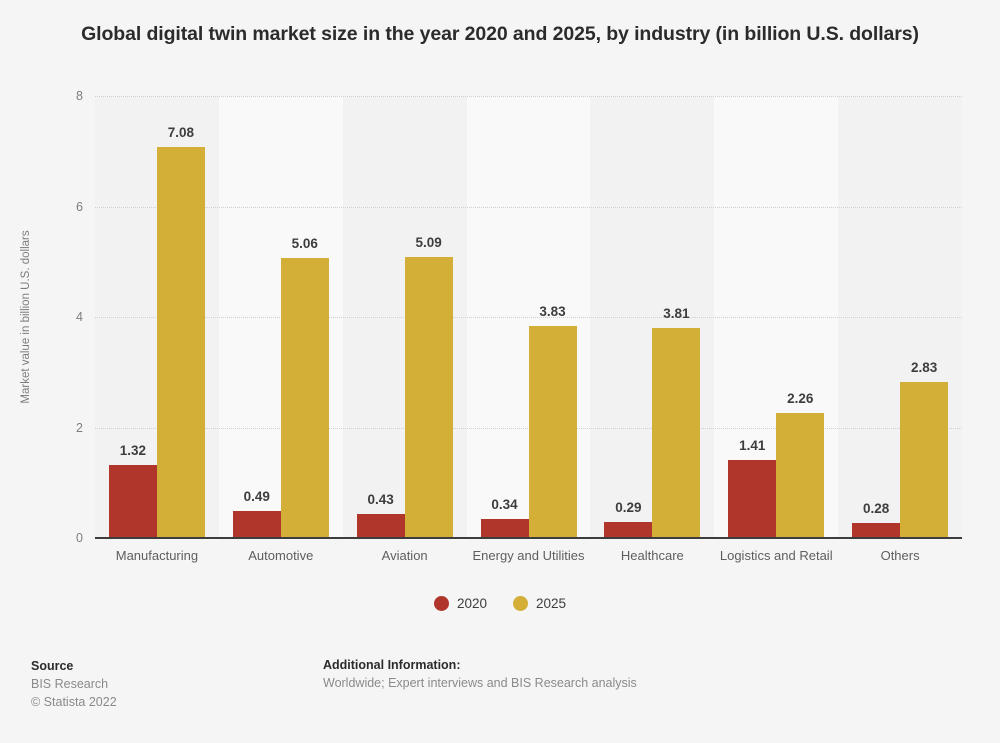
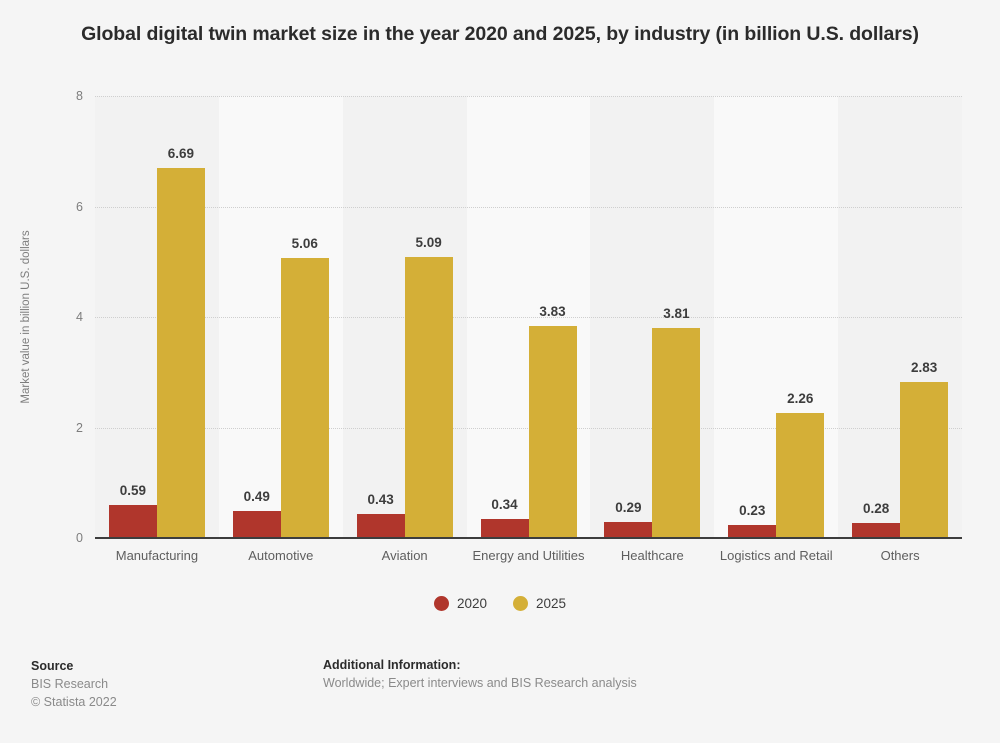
2020/Manufacturing: 1.32 -> 0.59
2025/Manufacturing: 7.08 -> 6.69
2020/Logistics and Retail: 1.41 -> 0.23
